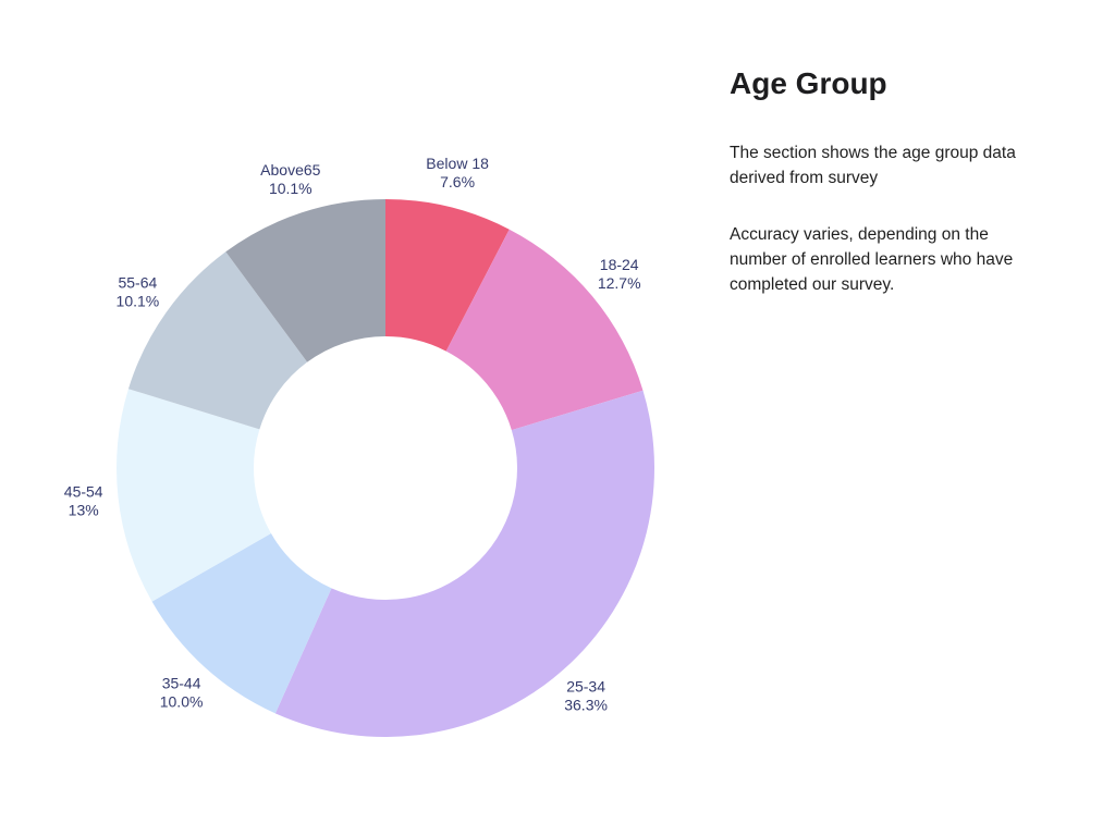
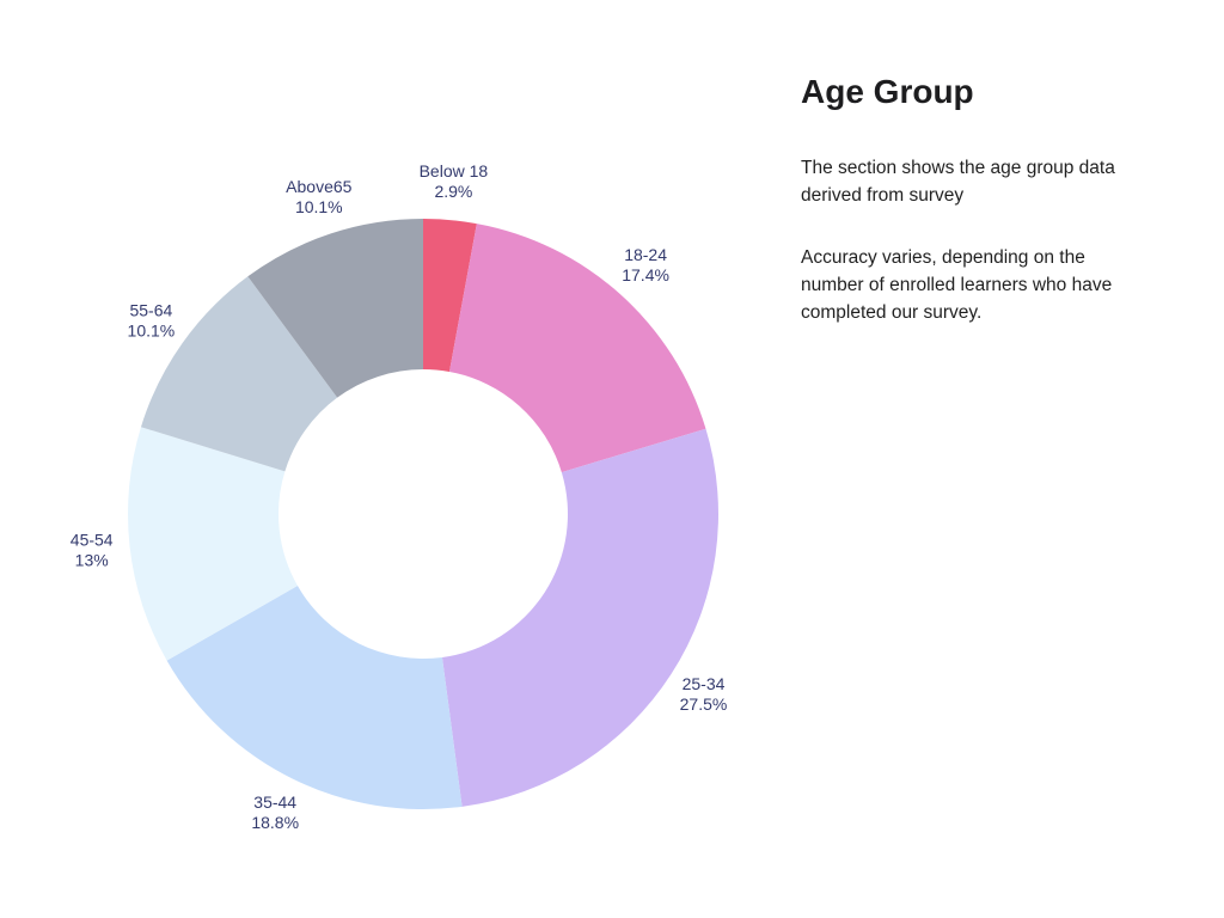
Below 18: 7.6% -> 2.9%
18-24: 12.7% -> 17.4%
25-34: 36.3% -> 27.5%
35-44: 10.0% -> 18.8%
